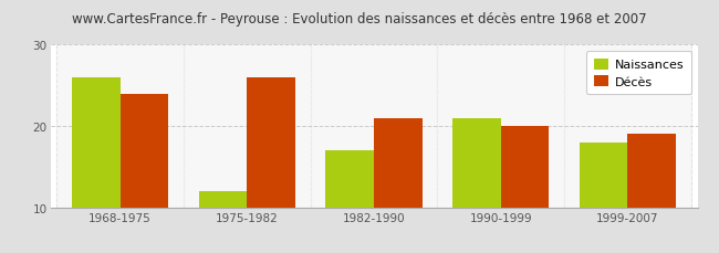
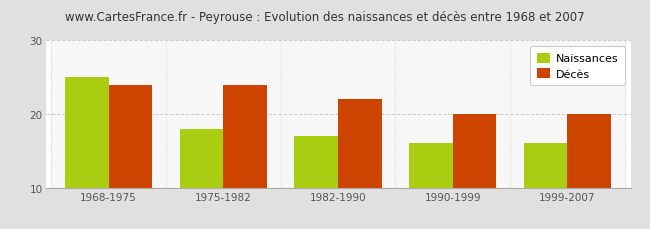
Naissances/1968-1975: 26 -> 25
Naissances/1975-1982: 12 -> 18
Décès/1975-1982: 26 -> 24
Décès/1982-1990: 21 -> 22
Naissances/1990-1999: 21 -> 16
Naissances/1999-2007: 18 -> 16
Décès/1999-2007: 19 -> 20
